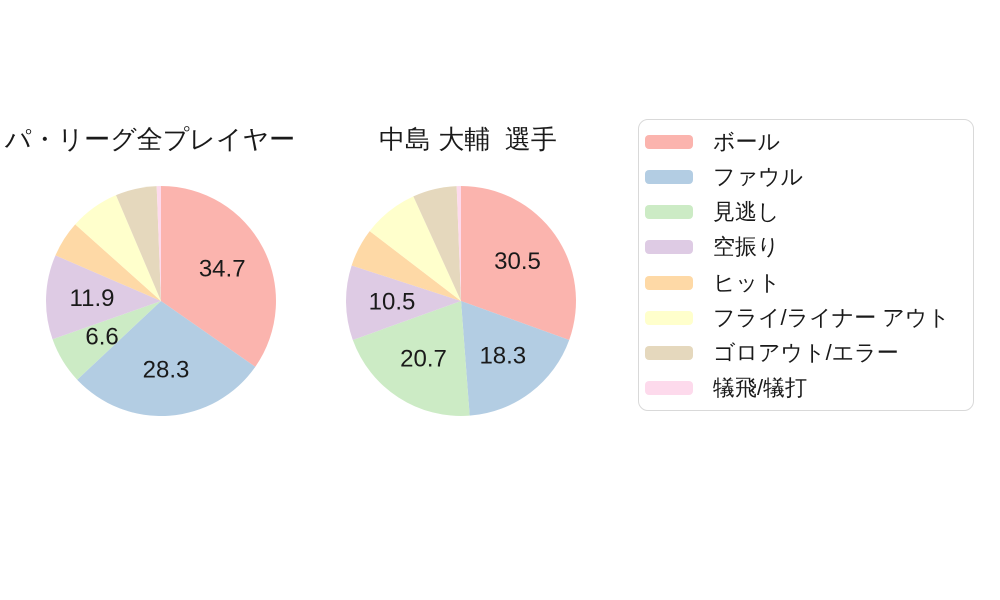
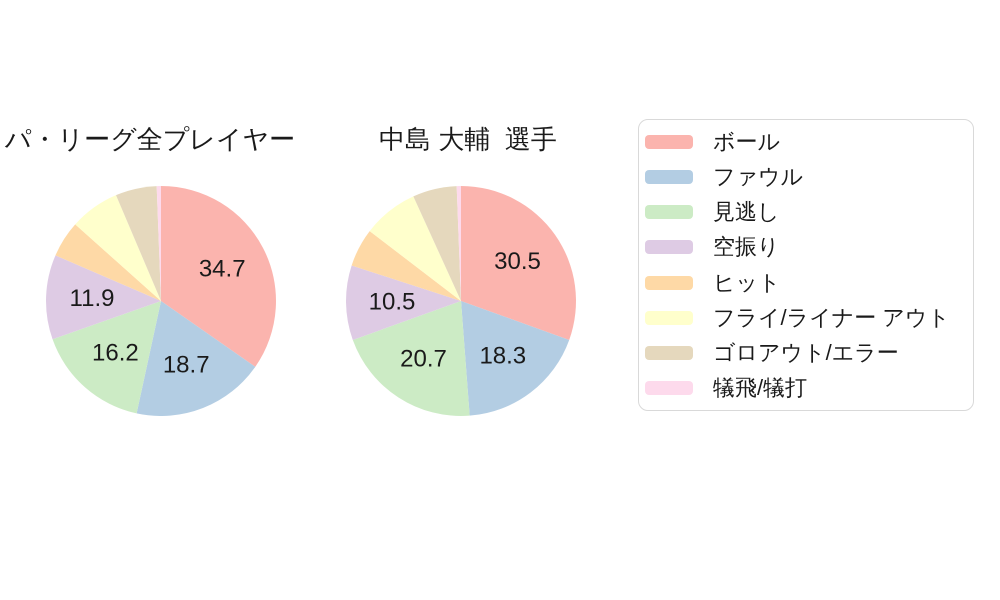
パ・リーグ全プレイヤー/ファウル: 28.3 -> 18.7
パ・リーグ全プレイヤー/見逃し: 6.6 -> 16.2
